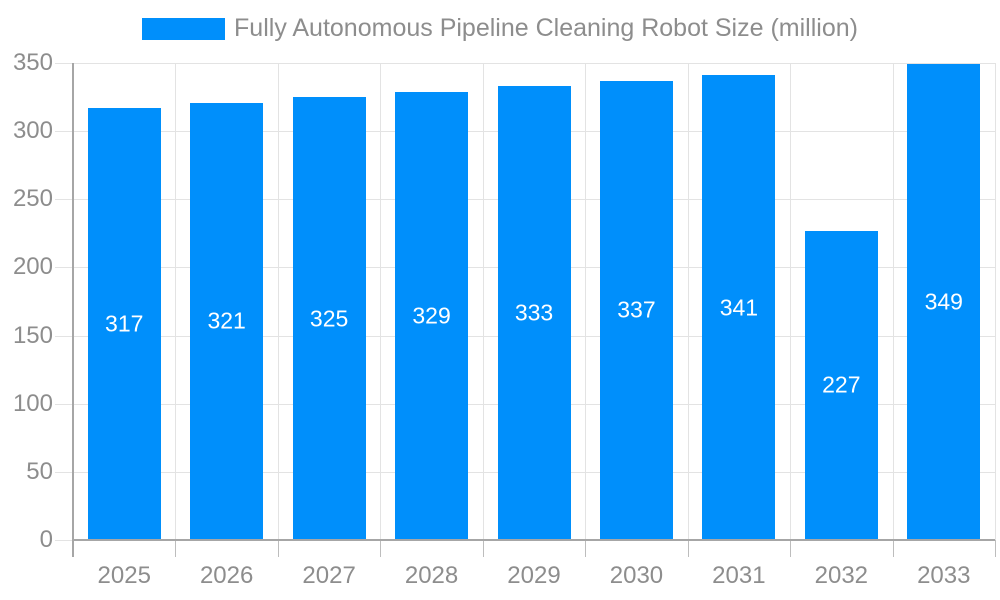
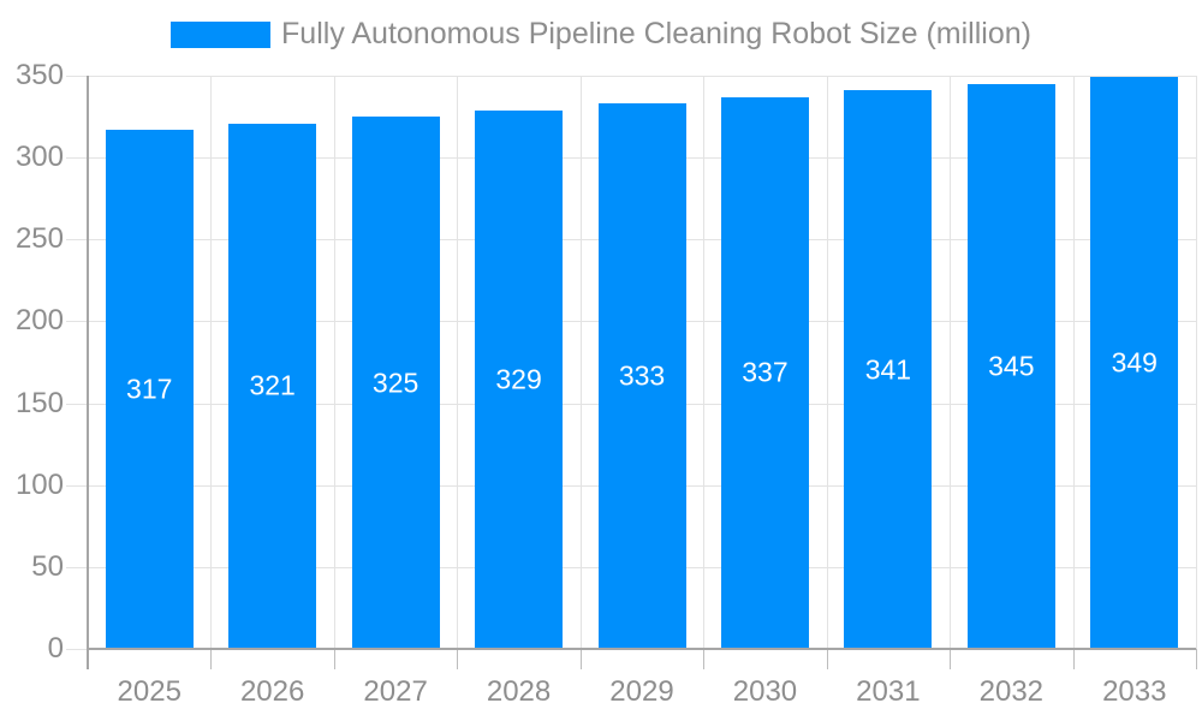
2032: 227 -> 345
